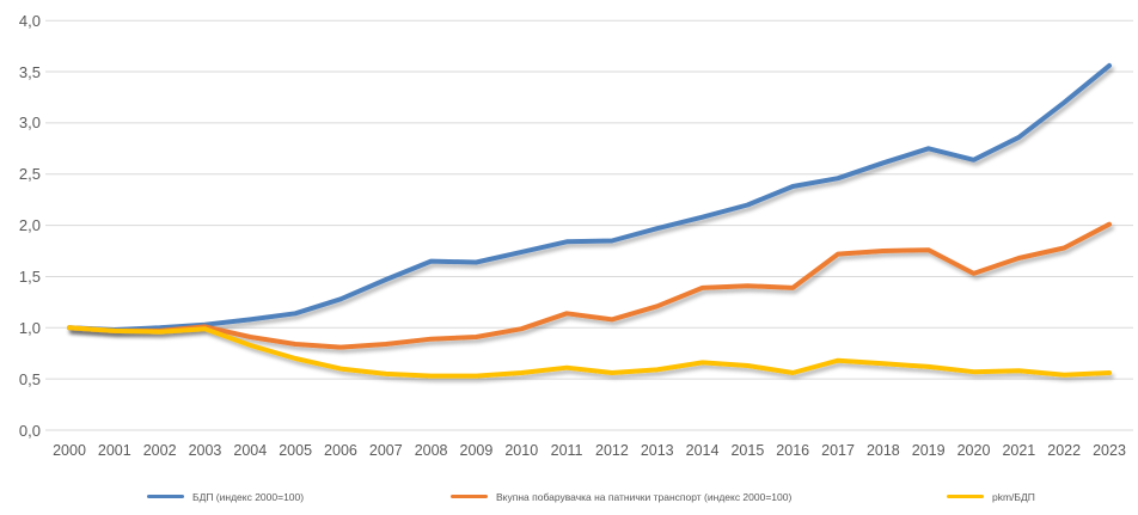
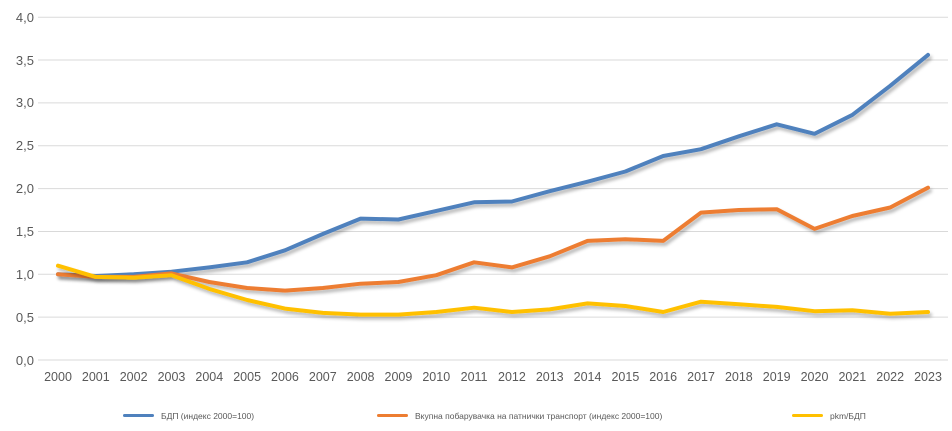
pkm/БДП/2000: 1,0 -> 1,1
